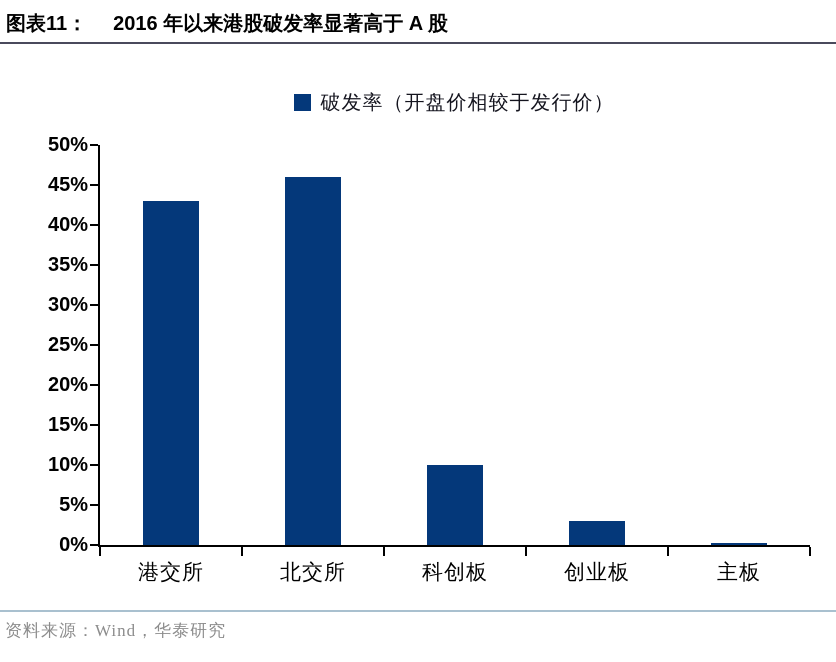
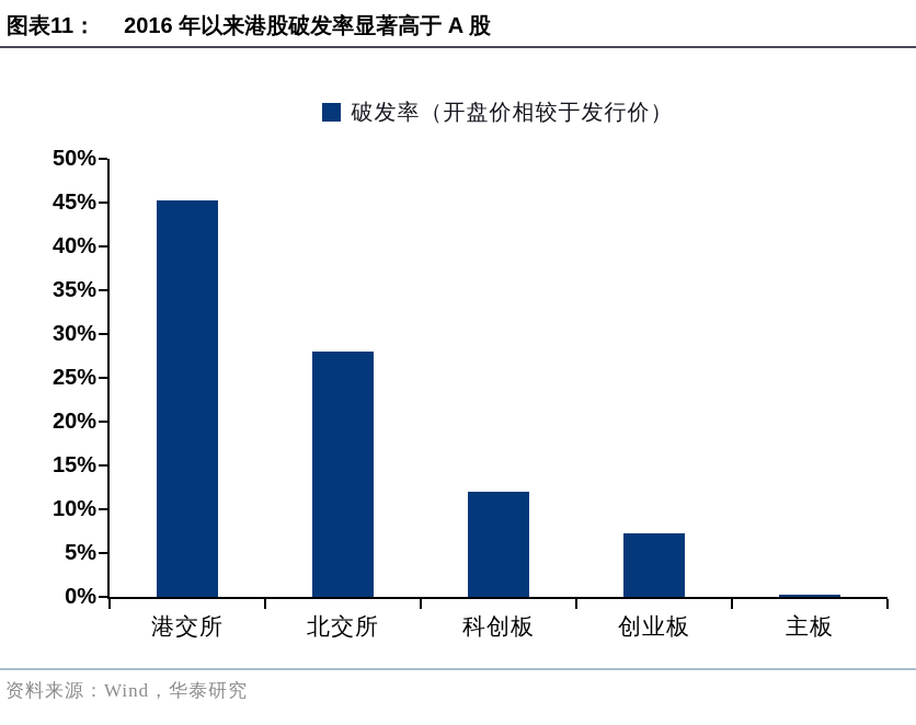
港交所: 43% -> 45%
北交所: 46% -> 28%
科创板: 10% -> 12%
创业板: 3% -> 7%
